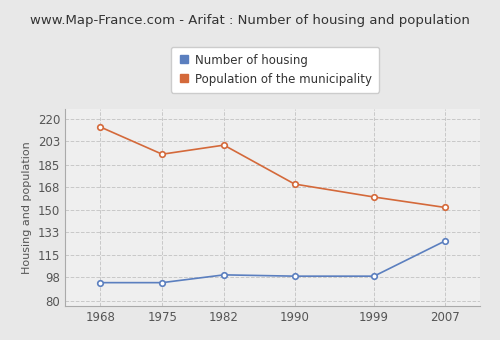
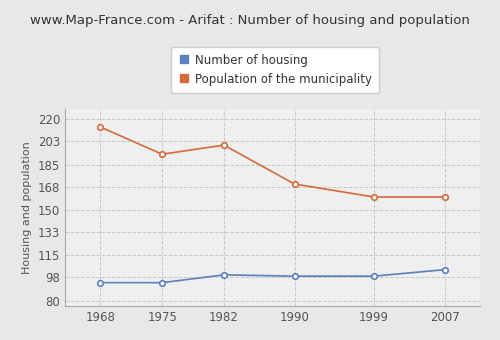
Number of housing/2007: 126 -> 104
Population of the municipality/2007: 152 -> 160
